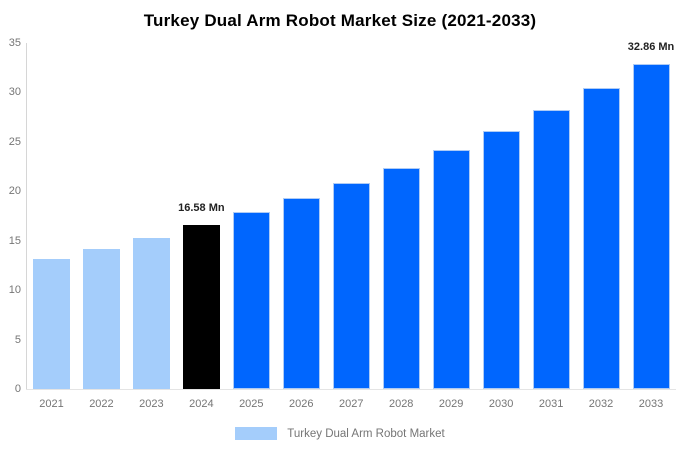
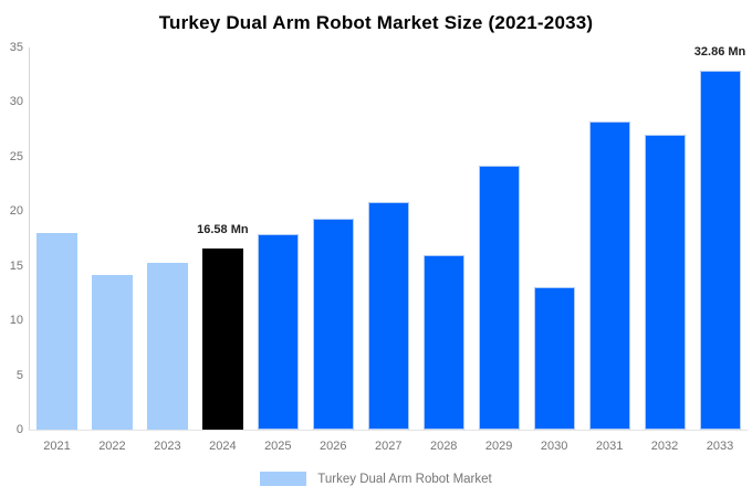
2021: 13 -> 18
2028: 22 -> 16
2030: 26 -> 13
2032: 30 -> 27
